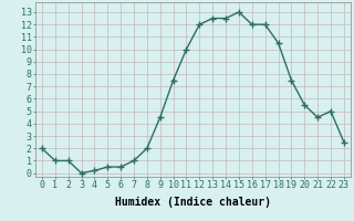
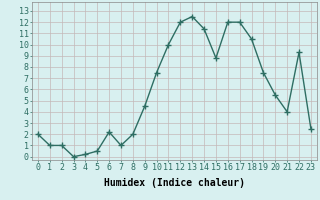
6: 0.5 -> 2.2
14: 12.5 -> 11.4
15: 13.0 -> 8.8
21: 4.5 -> 4.0
22: 5.0 -> 9.3
